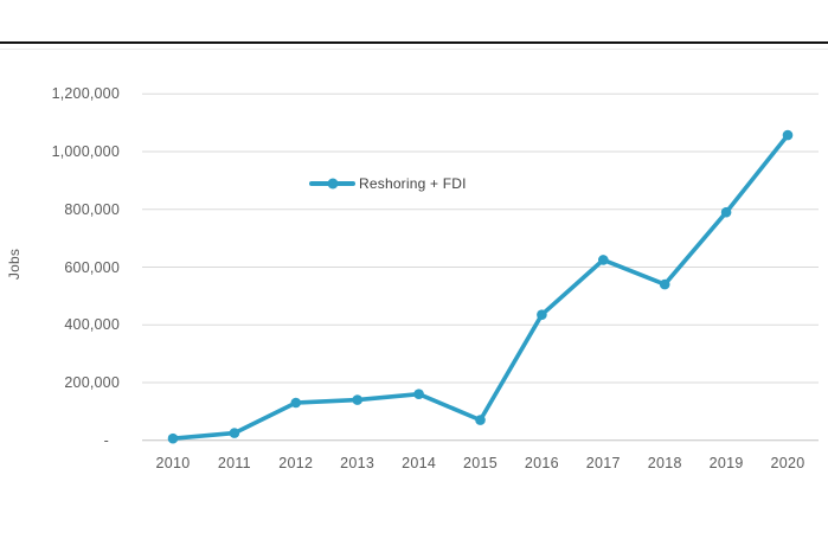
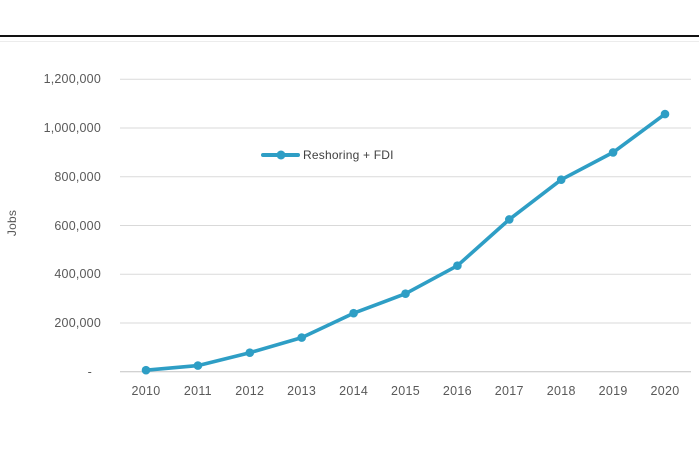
2012: 130000 -> 80000
2014: 160000 -> 240000
2015: 70000 -> 320000
2018: 540000 -> 790000
2019: 790000 -> 900000
